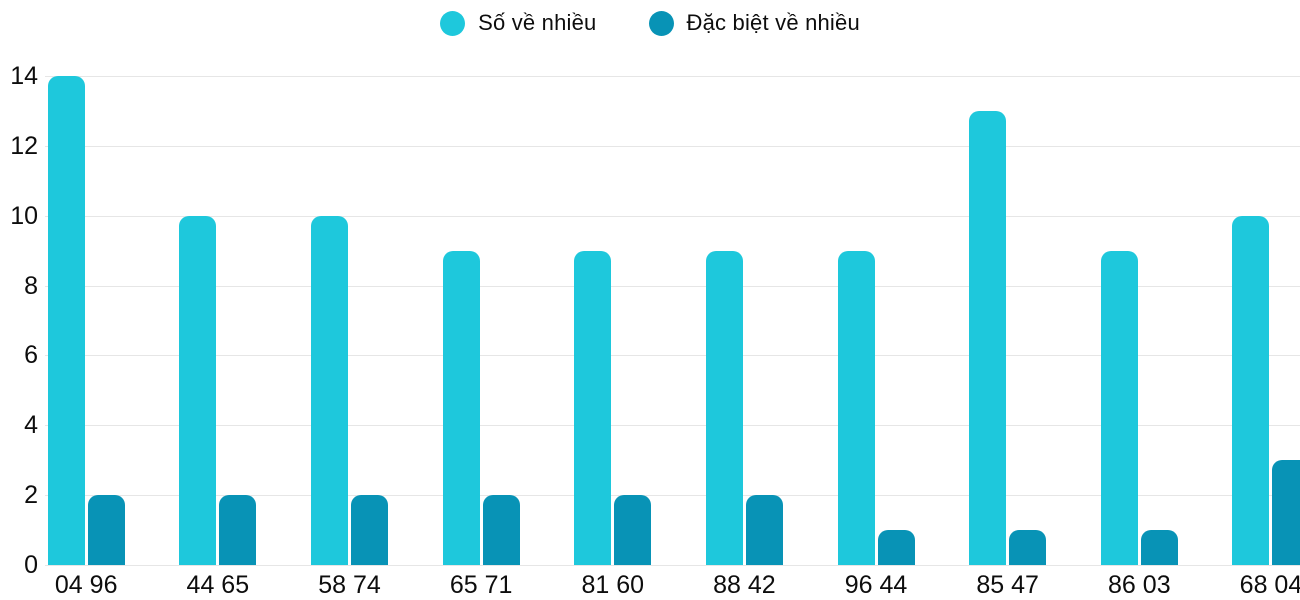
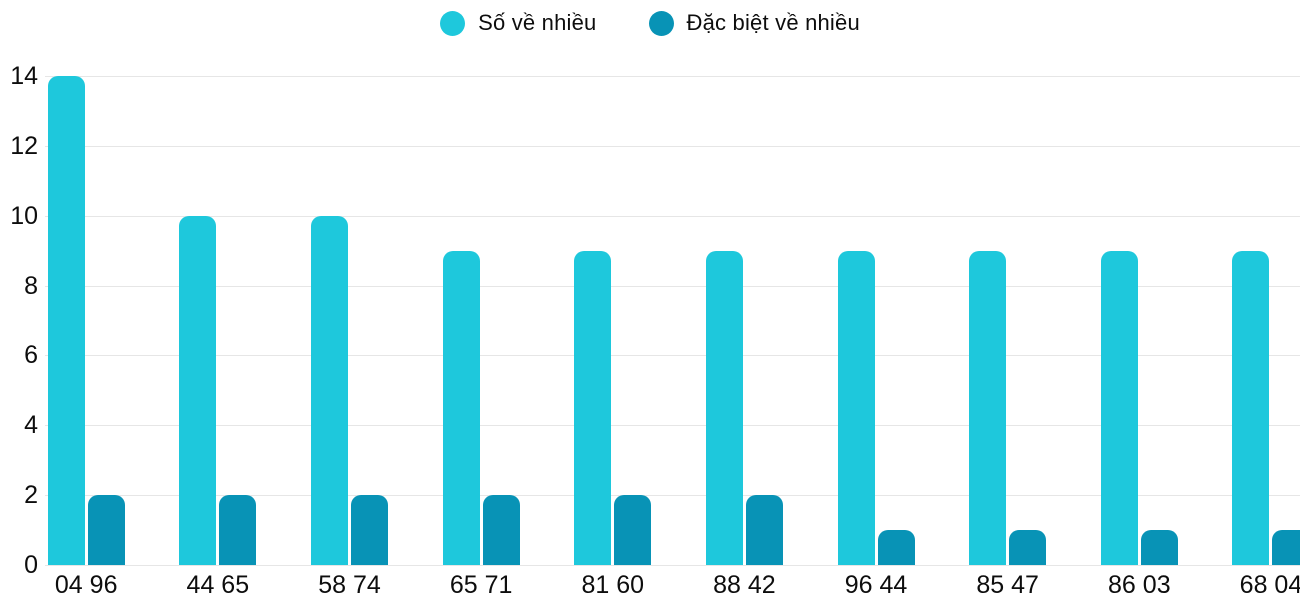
Số về nhiều/85 47: 13 -> 9
Số về nhiều/68 04: 10 -> 9
Đặc biệt về nhiều/68 04: 3 -> 1
